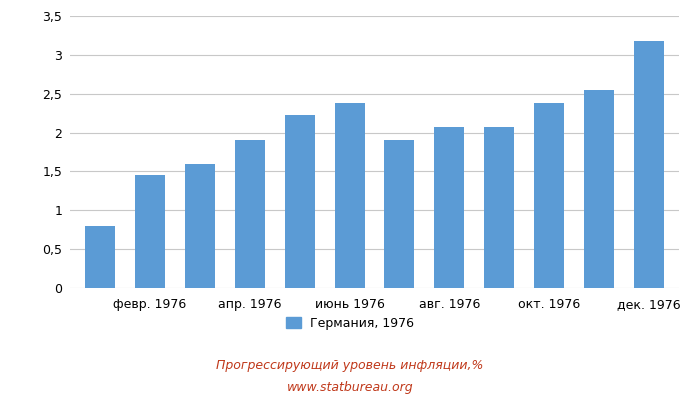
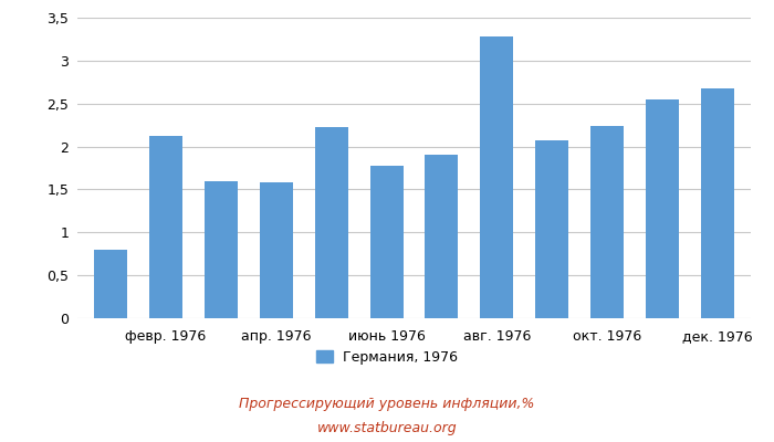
февр. 1976: 1,45 -> 2,12
апр. 1976: 1,90 -> 1,58
июнь 1976: 2,38 -> 1,78
авг. 1976: 2,07 -> 3,28
окт. 1976: 2,38 -> 2,24
дек. 1976: 3,18 -> 2,68
